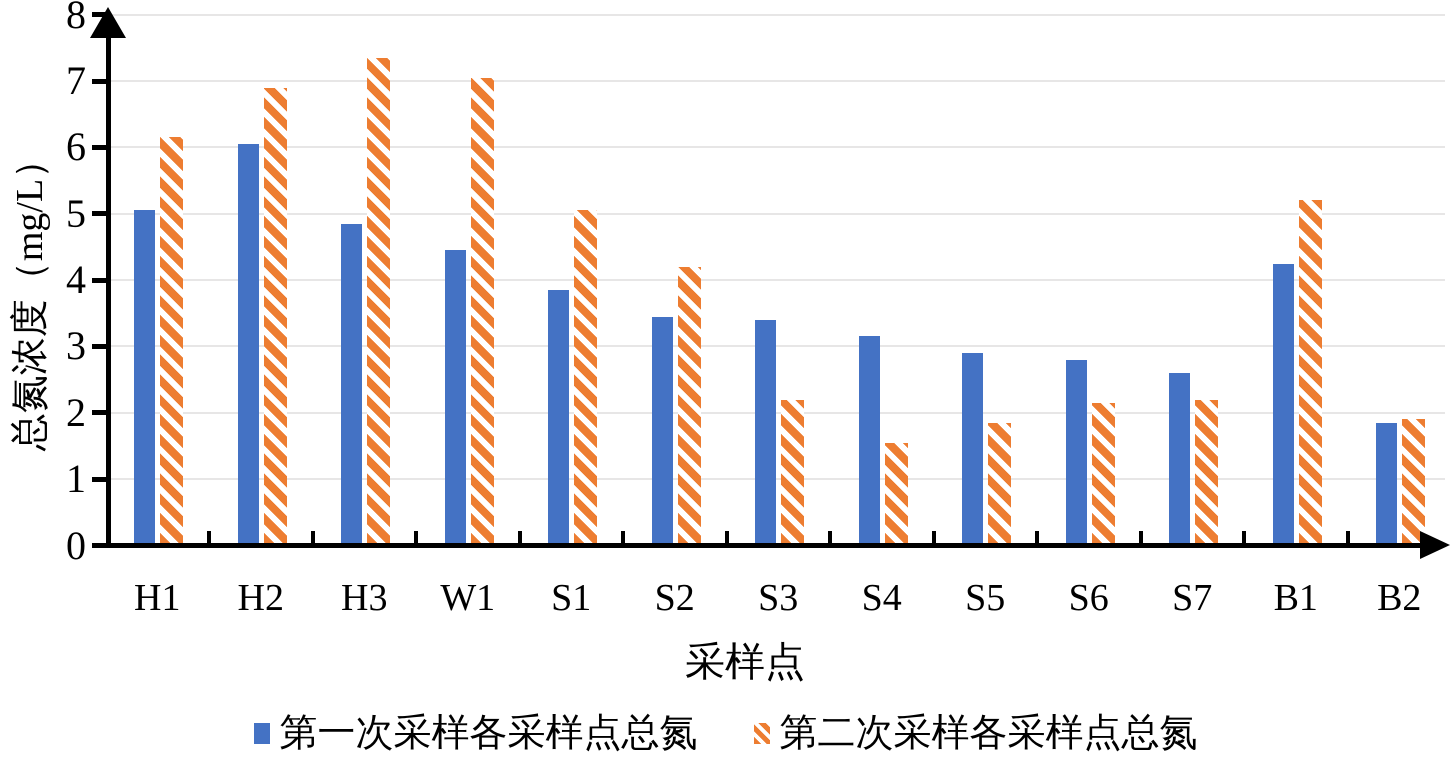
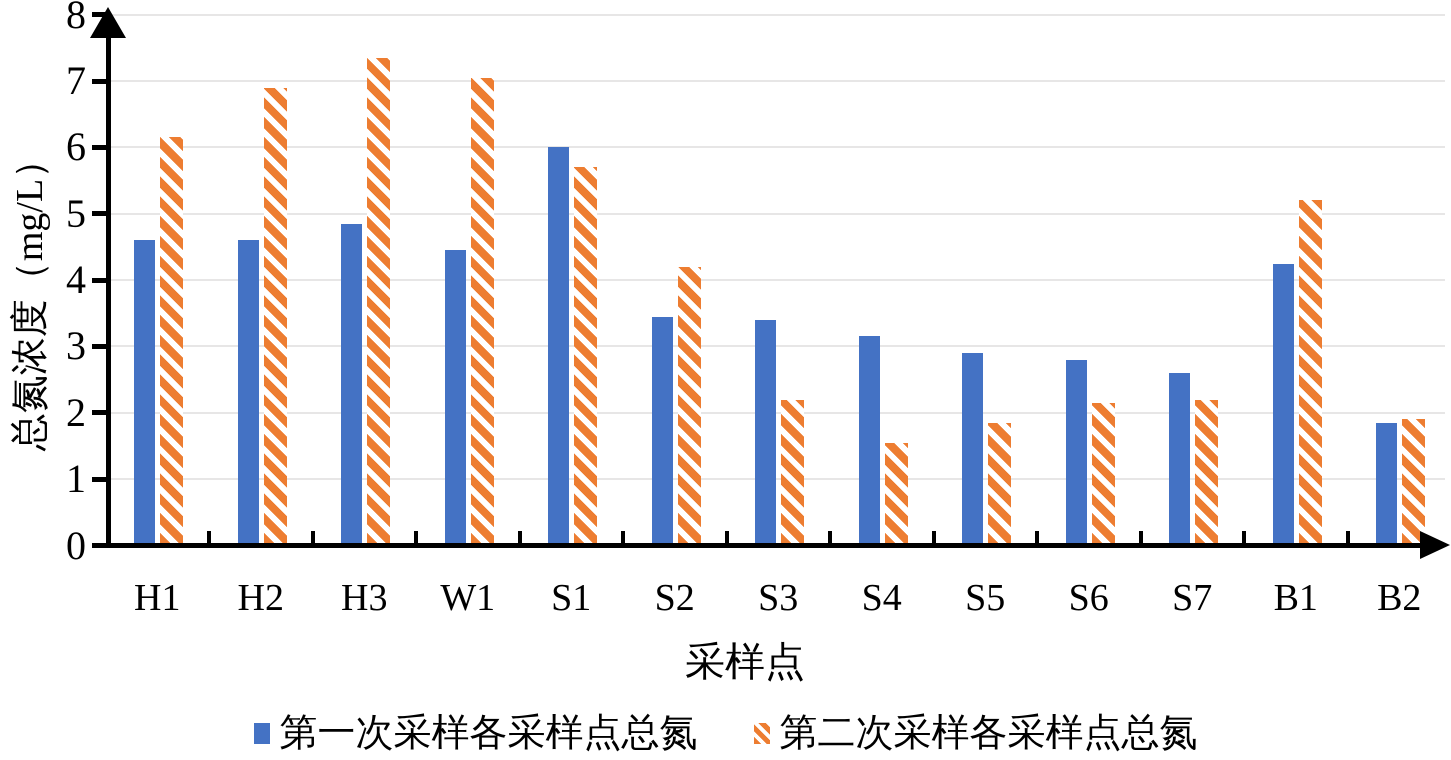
第一次采样各采样点总氮/H1: 5.0 -> 4.6
第一次采样各采样点总氮/H2: 6.0 -> 4.6
第一次采样各采样点总氮/S1: 3.9 -> 6.0
第二次采样各采样点总氮/S1: 5.0 -> 5.7
